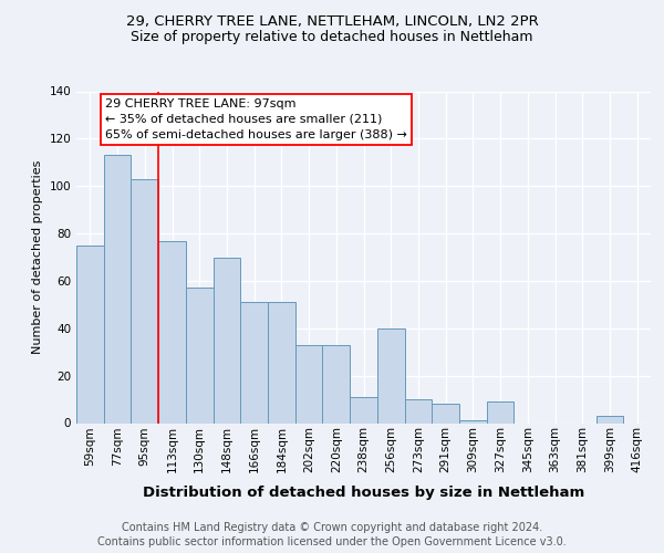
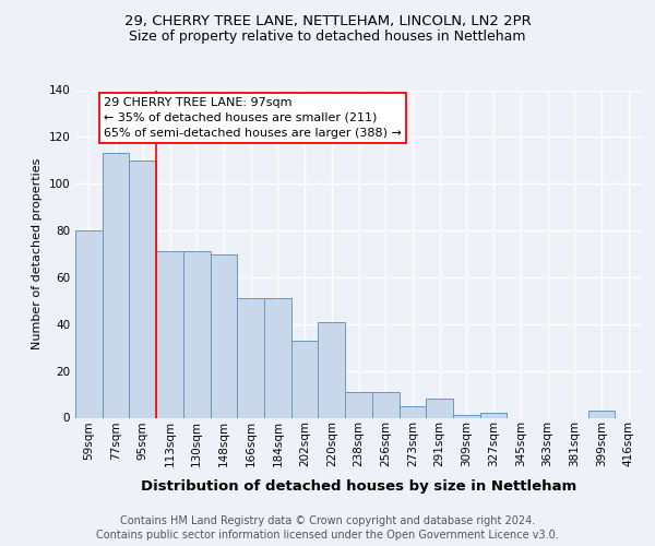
59sqm: 75 -> 80
95sqm: 103 -> 110
113sqm: 77 -> 71
130sqm: 57 -> 71
220sqm: 33 -> 41
256sqm: 40 -> 11
273sqm: 10 -> 5
327sqm: 9 -> 2
